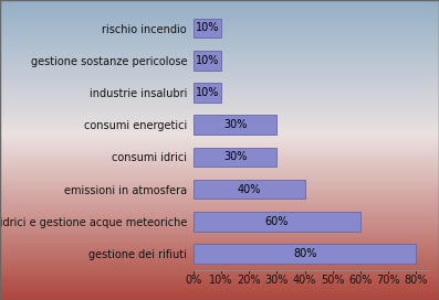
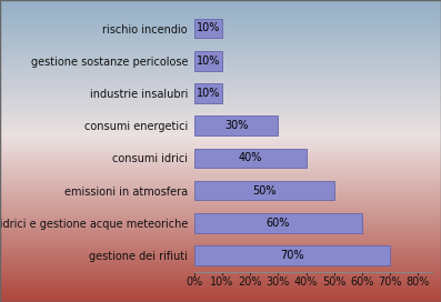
consumi idrici: 30% -> 40%
emissioni in atmosfera: 40% -> 50%
gestione dei rifiuti: 80% -> 70%
